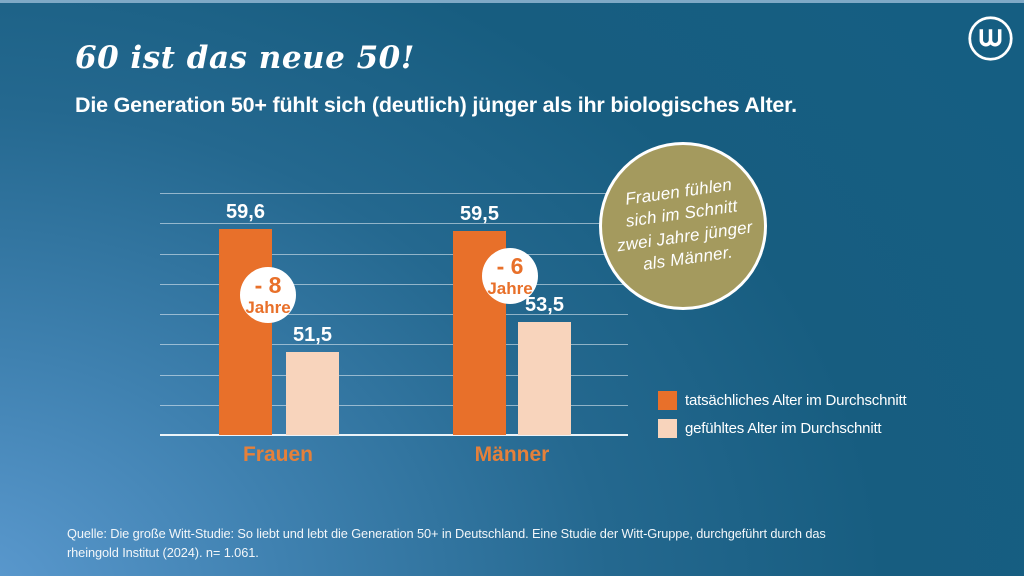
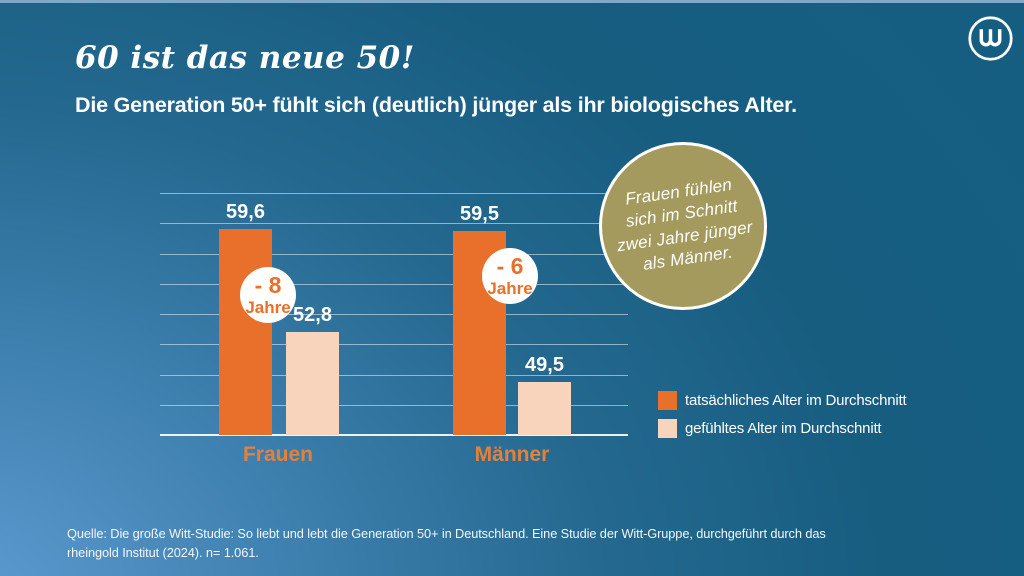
gefühltes Alter im Durchschnitt/Frauen: 51,5 -> 52,8
gefühltes Alter im Durchschnitt/Männer: 53,5 -> 49,5
